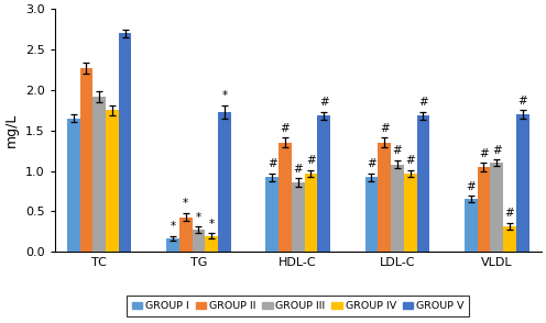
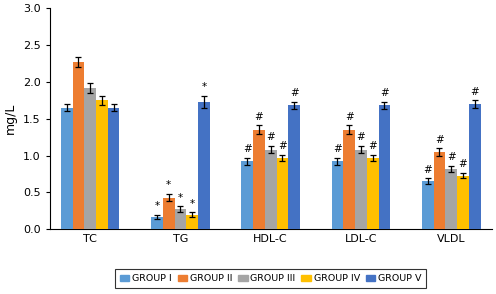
GROUP V/TC: 2.70 -> 1.65
GROUP III/HDL-C: 0.86 -> 1.08
GROUP III/VLDL: 1.10 -> 0.82
GROUP IV/VLDL: 0.32 -> 0.73
